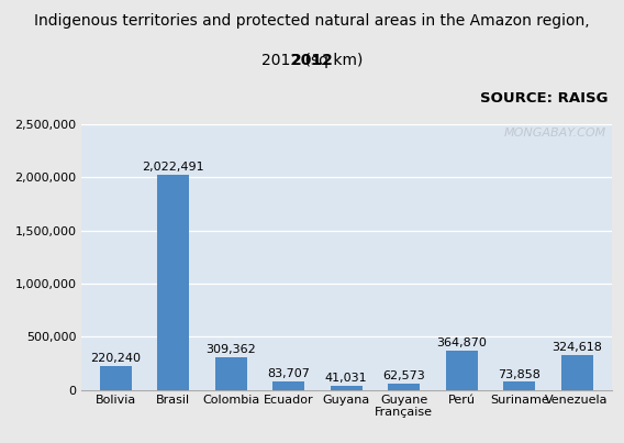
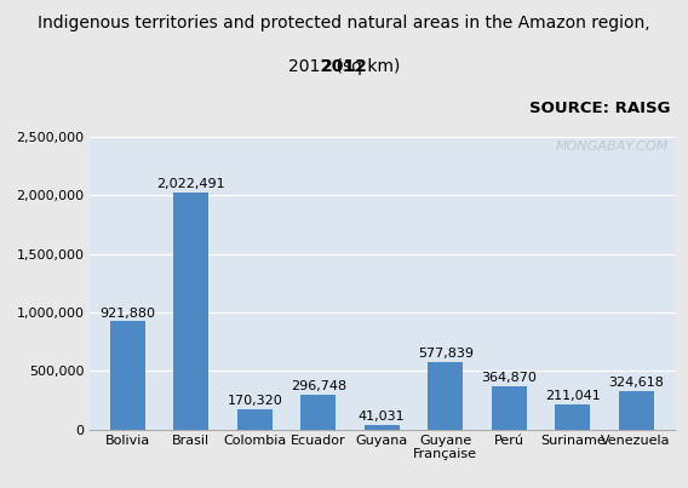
Bolivia: 220,240 -> 921,880
Colombia: 309,362 -> 170,320
Ecuador: 83,707 -> 296,748
Guyane Française: 62,573 -> 577,839
Suriname: 73,858 -> 211,041
